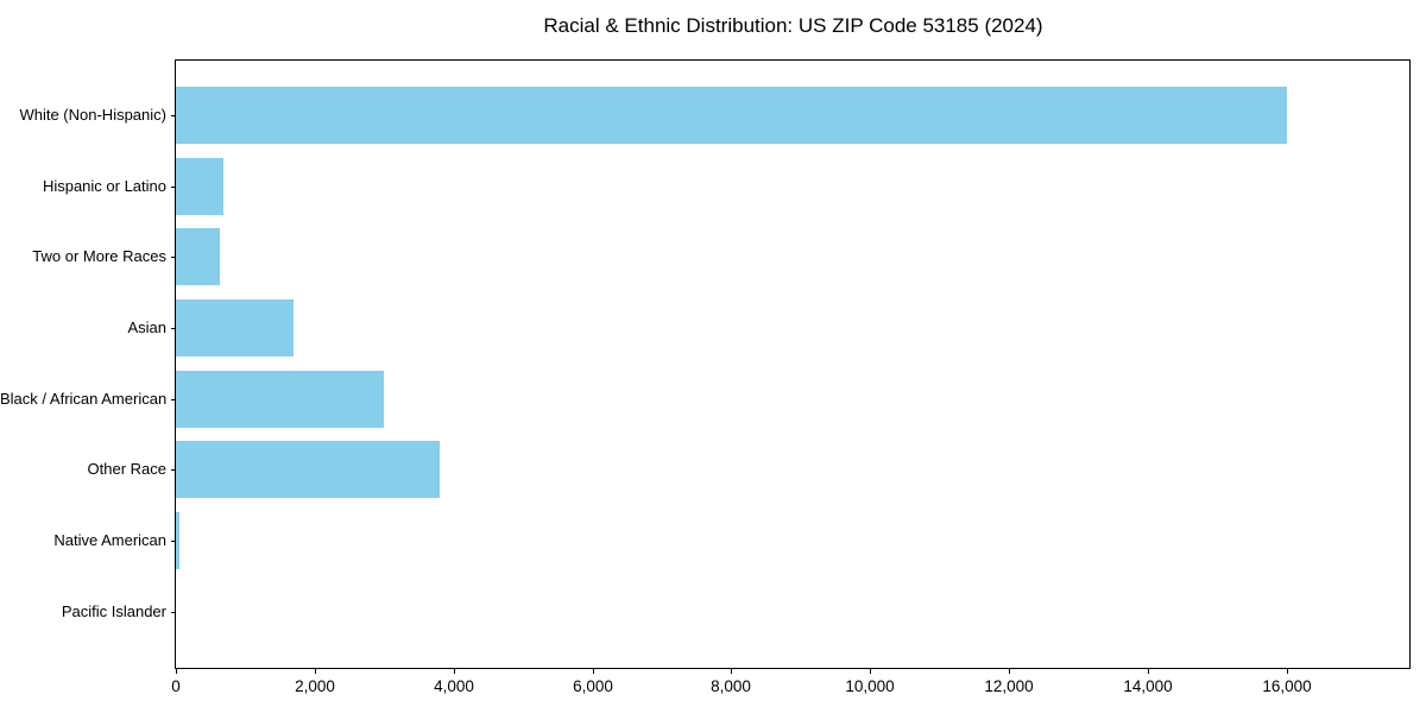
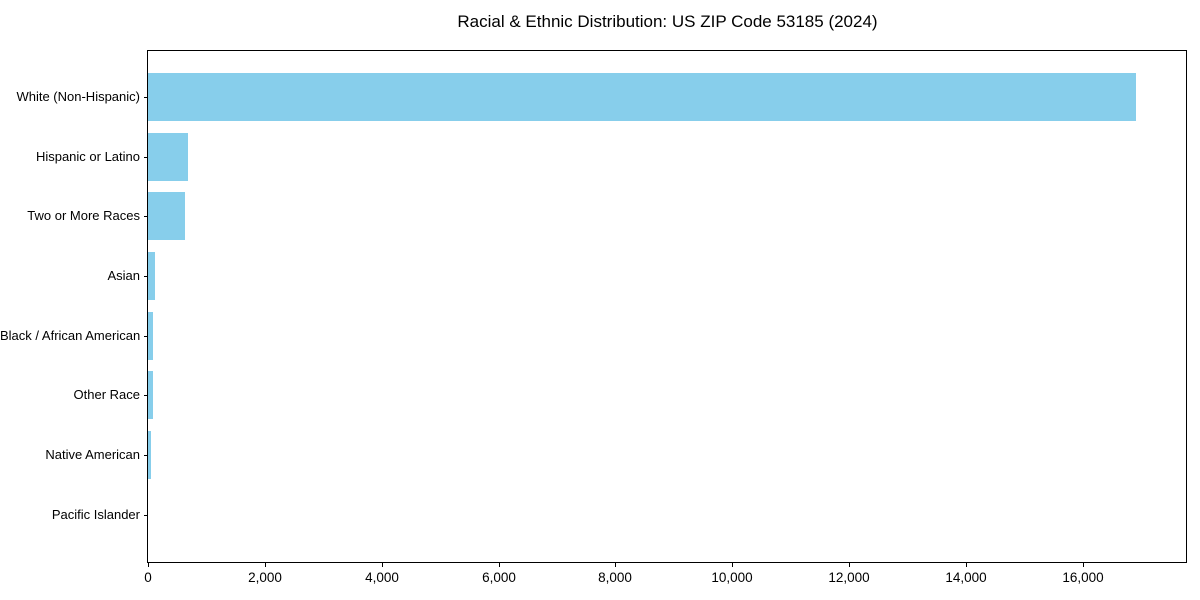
White (Non-Hispanic): 16000 -> 16900
Asian: 1700 -> 100
Black / African American: 3000 -> 100
Other Race: 3800 -> 100
